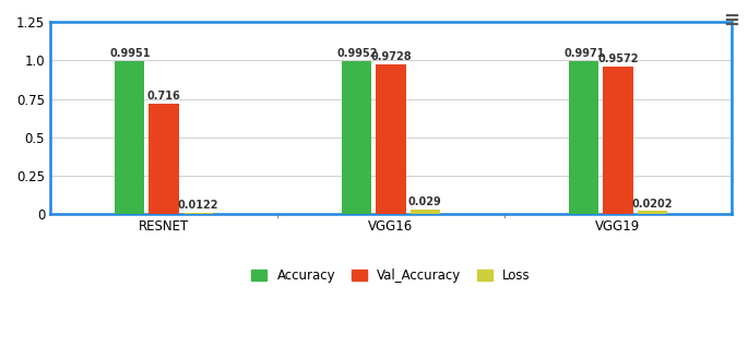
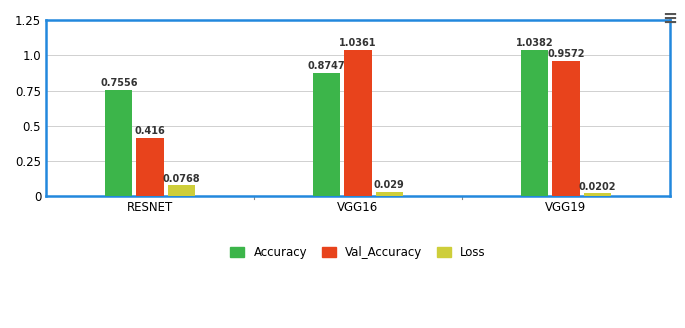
Accuracy/RESNET: 0.9951 -> 0.7556
Val_Accuracy/RESNET: 0.716 -> 0.416
Loss/RESNET: 0.0122 -> 0.0768
Accuracy/VGG16: 0.9952 -> 0.8747
Val_Accuracy/VGG16: 0.9728 -> 1.0361
Accuracy/VGG19: 0.9971 -> 1.0382
